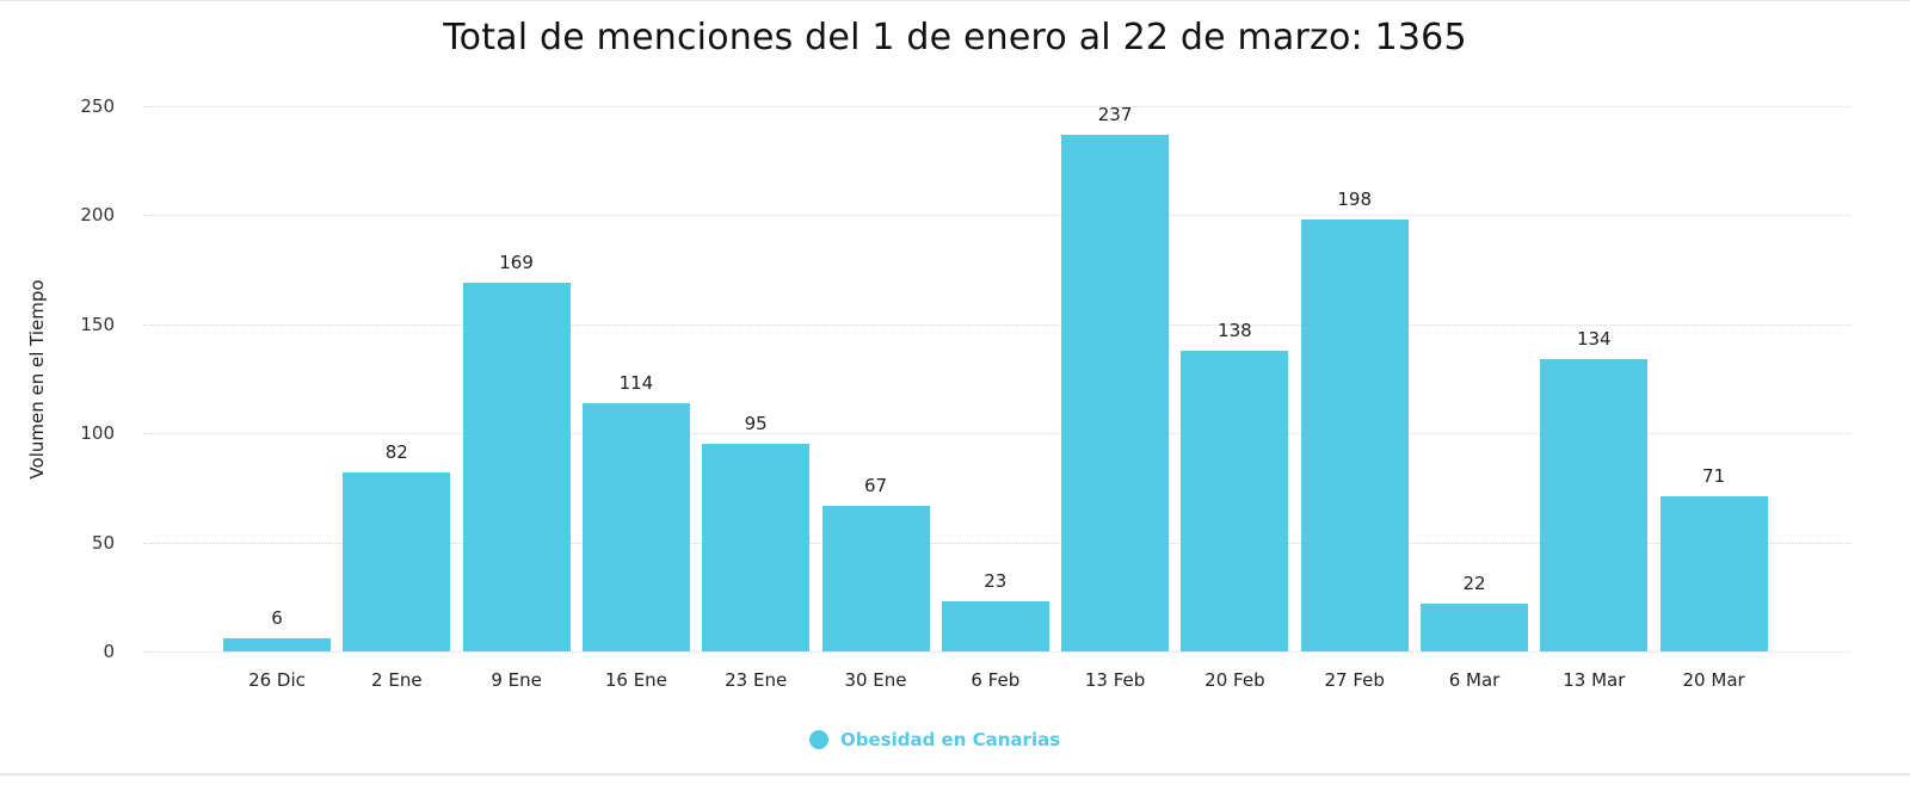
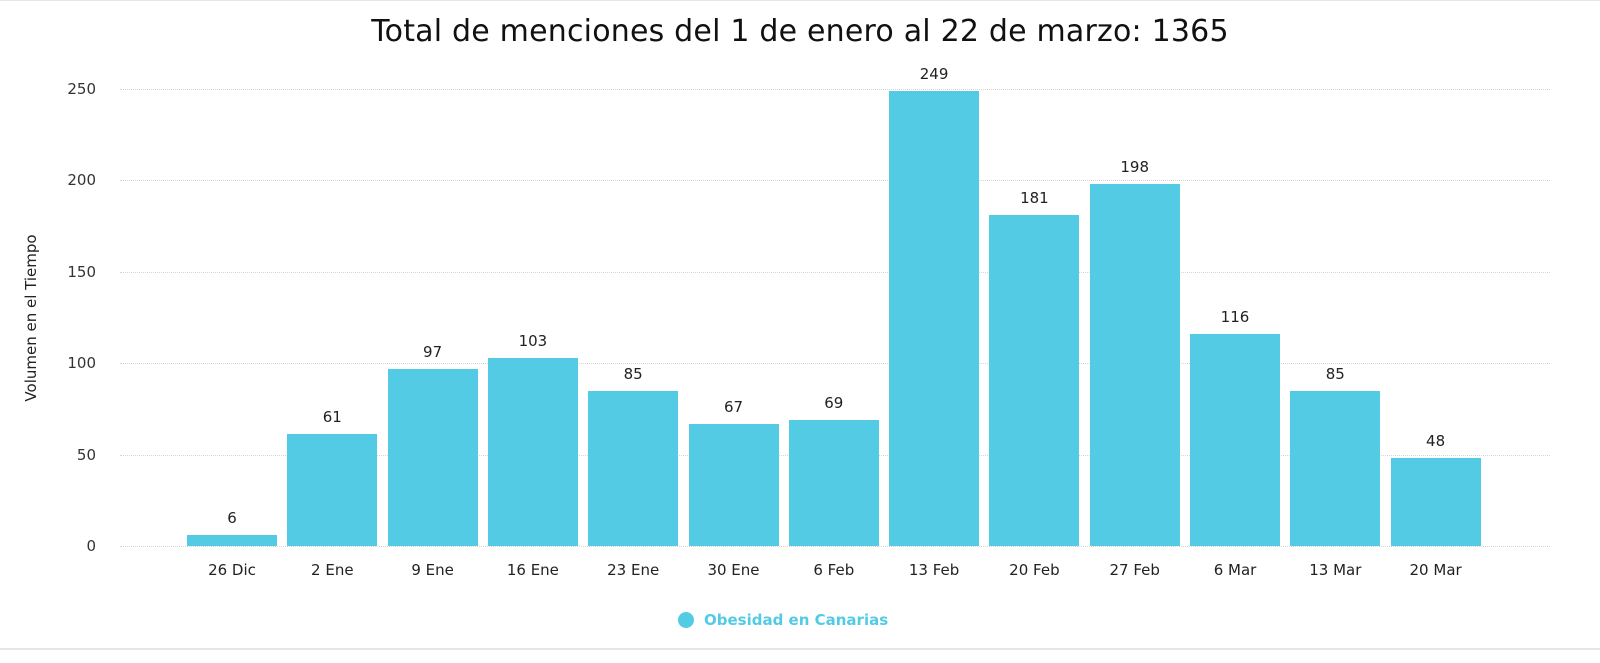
2 Ene: 82 -> 61
9 Ene: 169 -> 97
16 Ene: 114 -> 103
23 Ene: 95 -> 85
6 Feb: 23 -> 69
13 Feb: 237 -> 249
20 Feb: 138 -> 181
6 Mar: 22 -> 116
13 Mar: 134 -> 85
20 Mar: 71 -> 48
